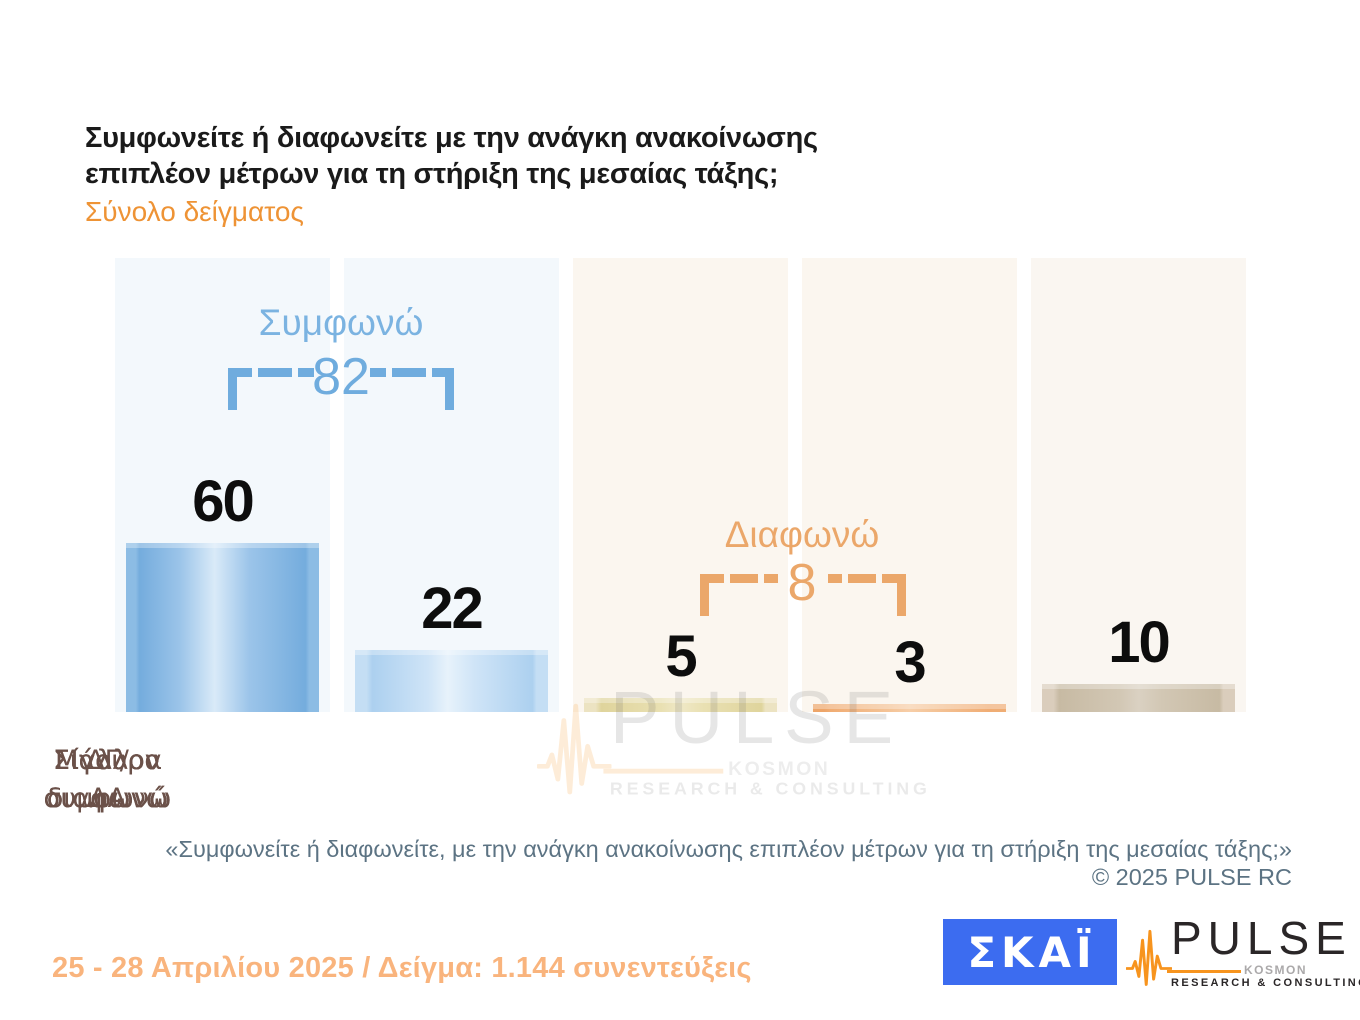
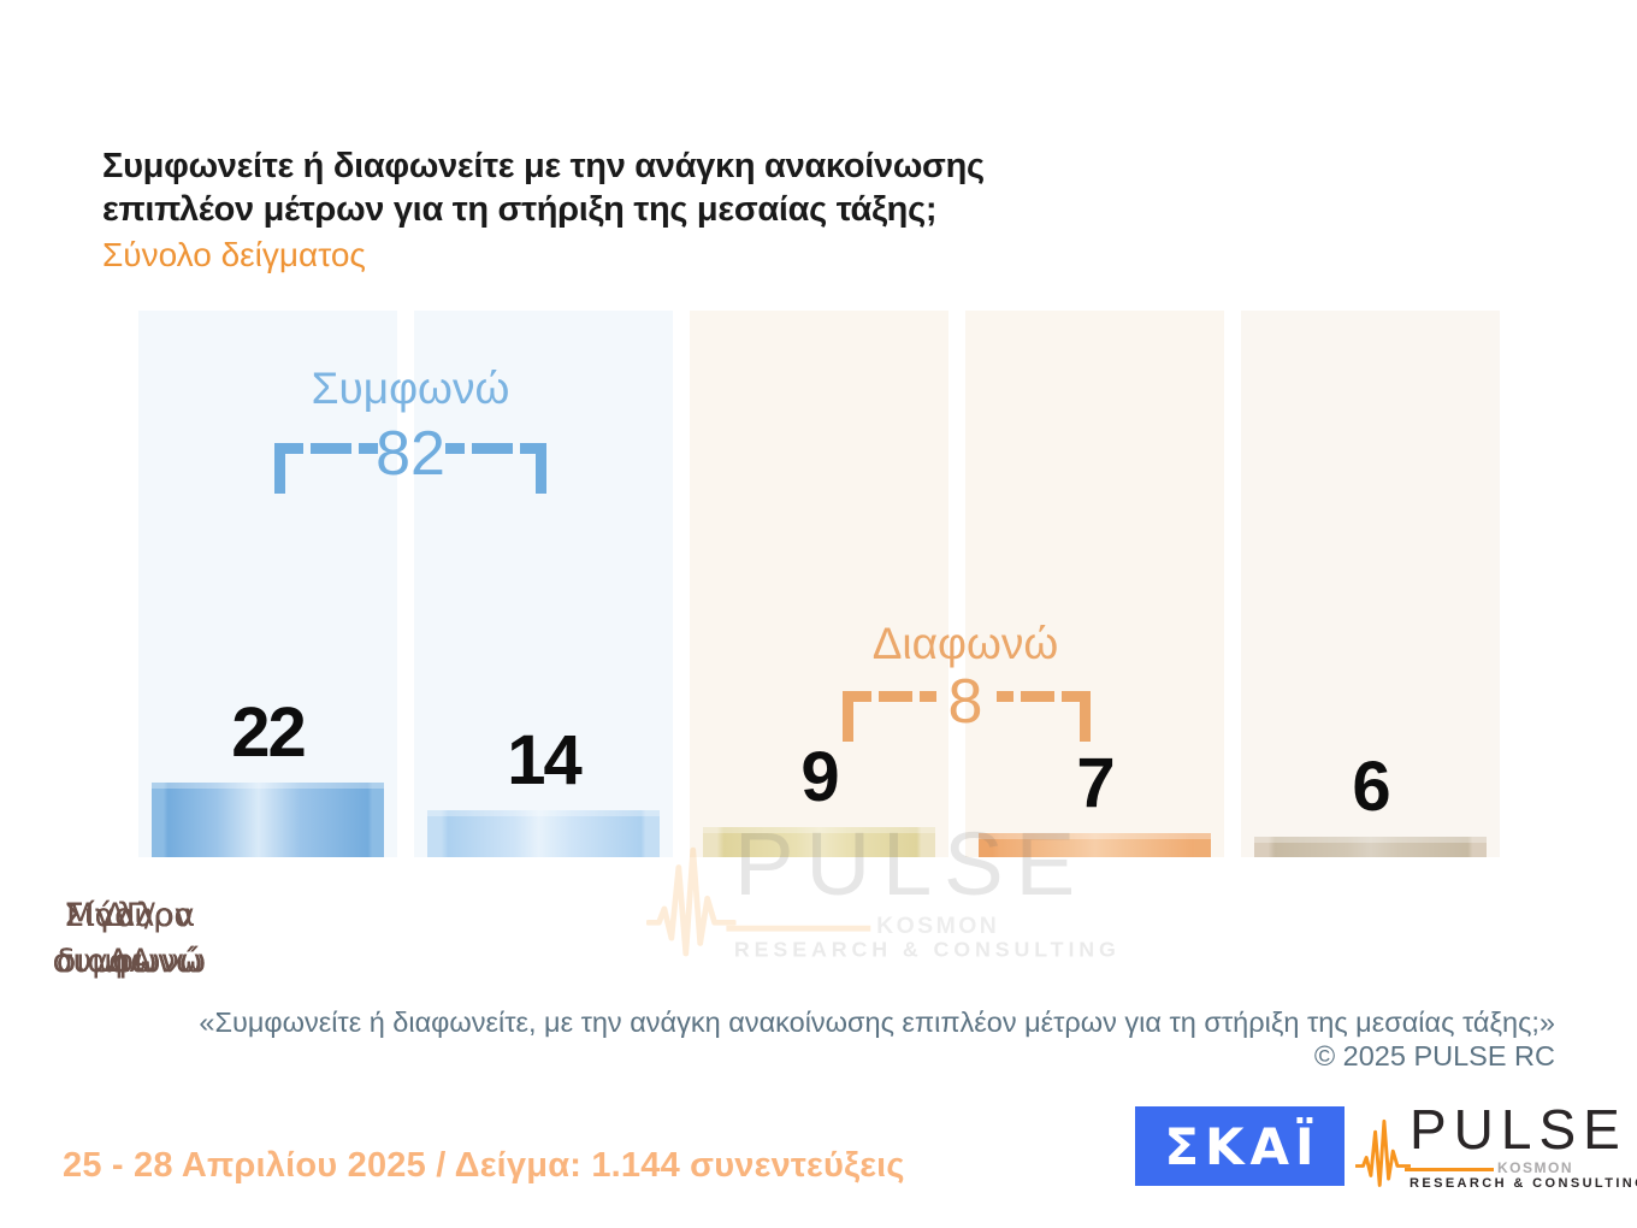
Σίγουρα συμφωνώ: 60 -> 22
Μάλλον συμφωνώ: 22 -> 14
Μάλλον διαφωνώ: 5 -> 9
Σίγουρα διαφωνώ: 3 -> 7
ΔΓ/ΔΑ: 10 -> 6
